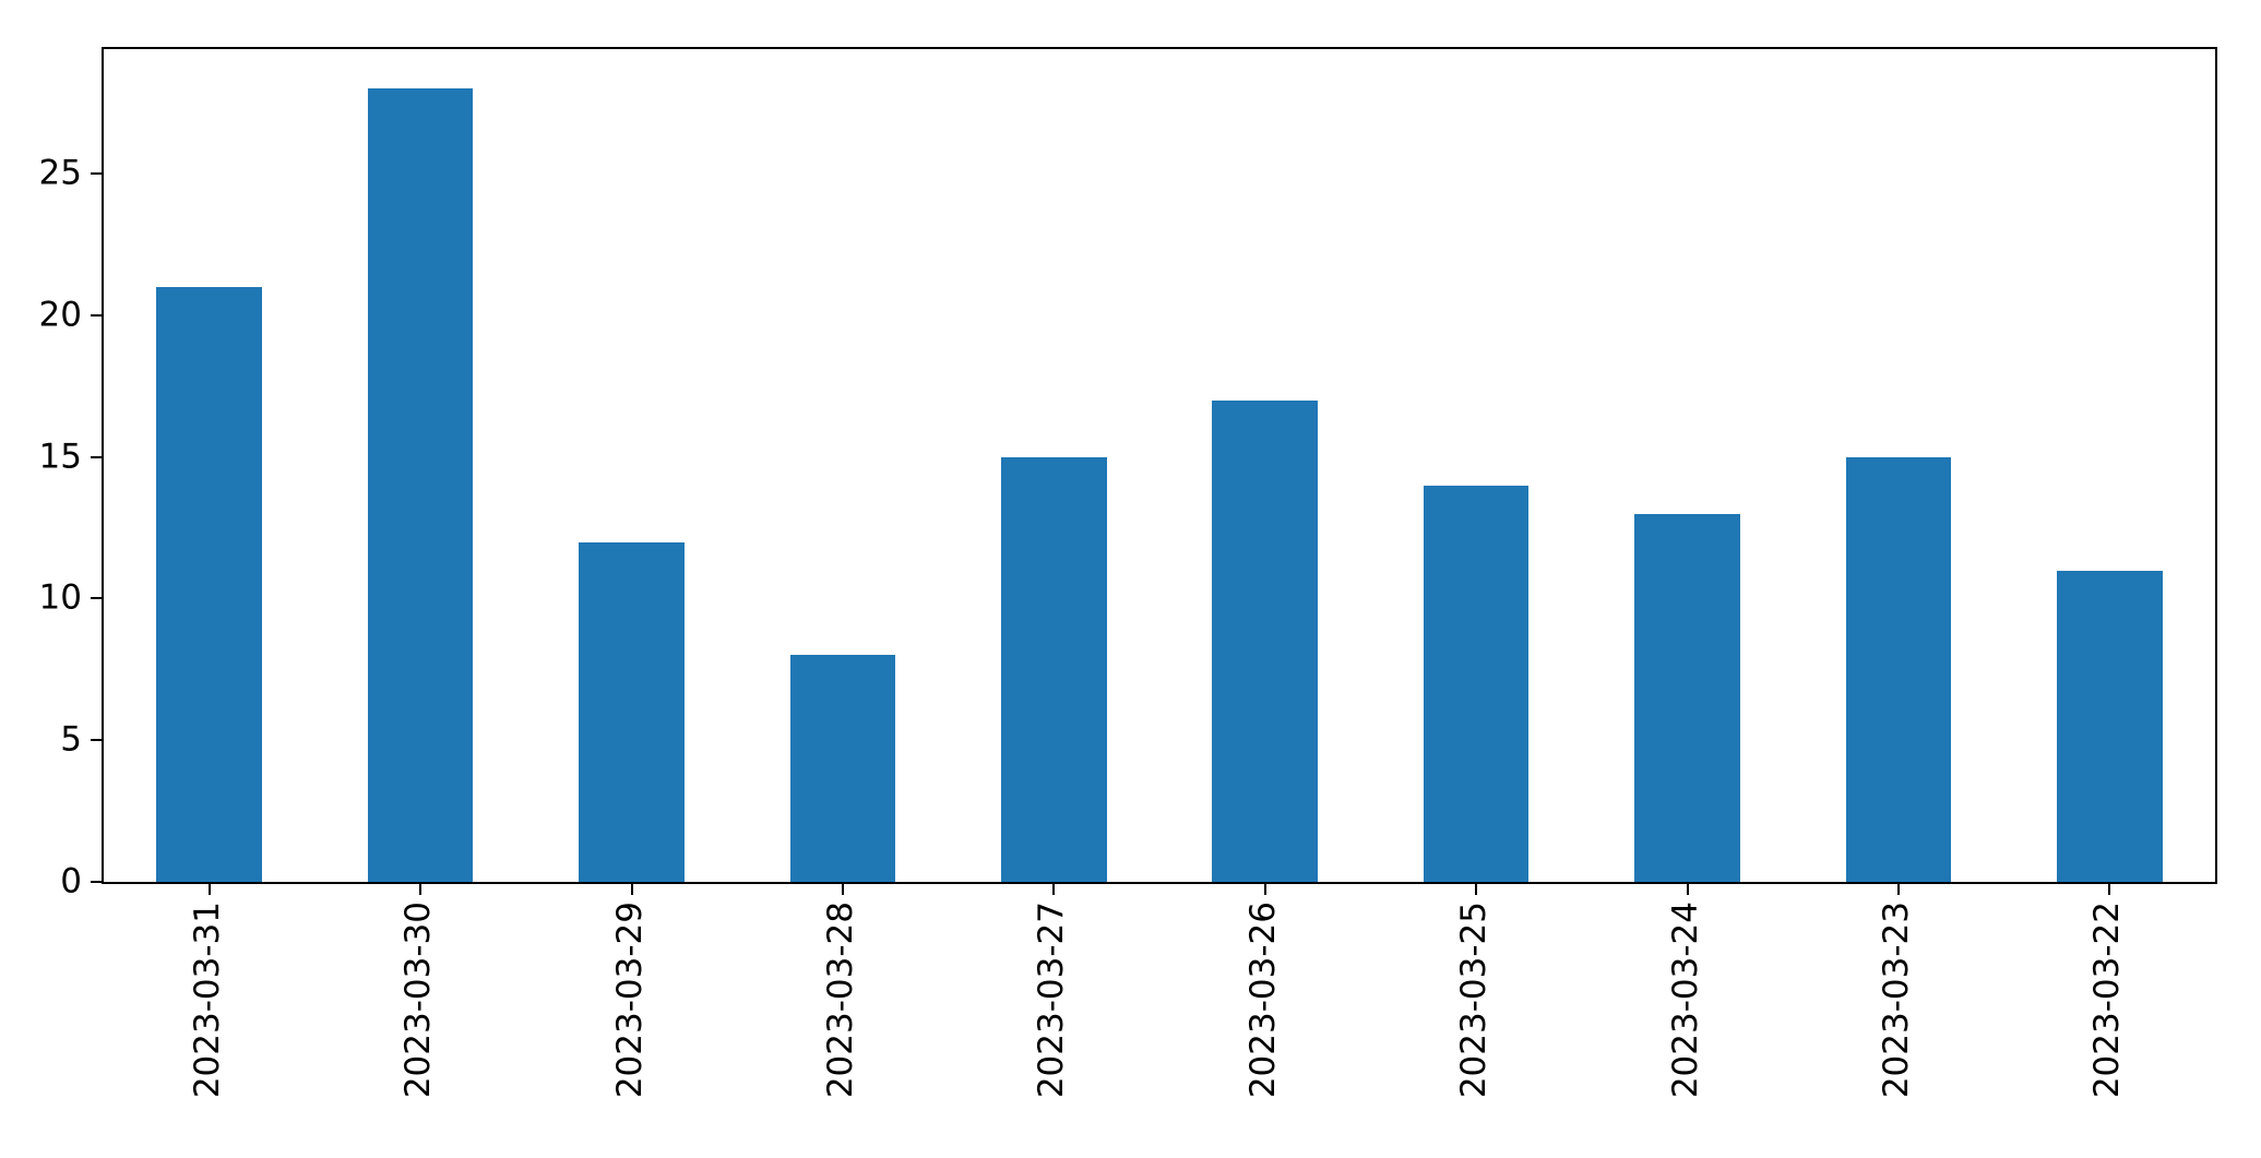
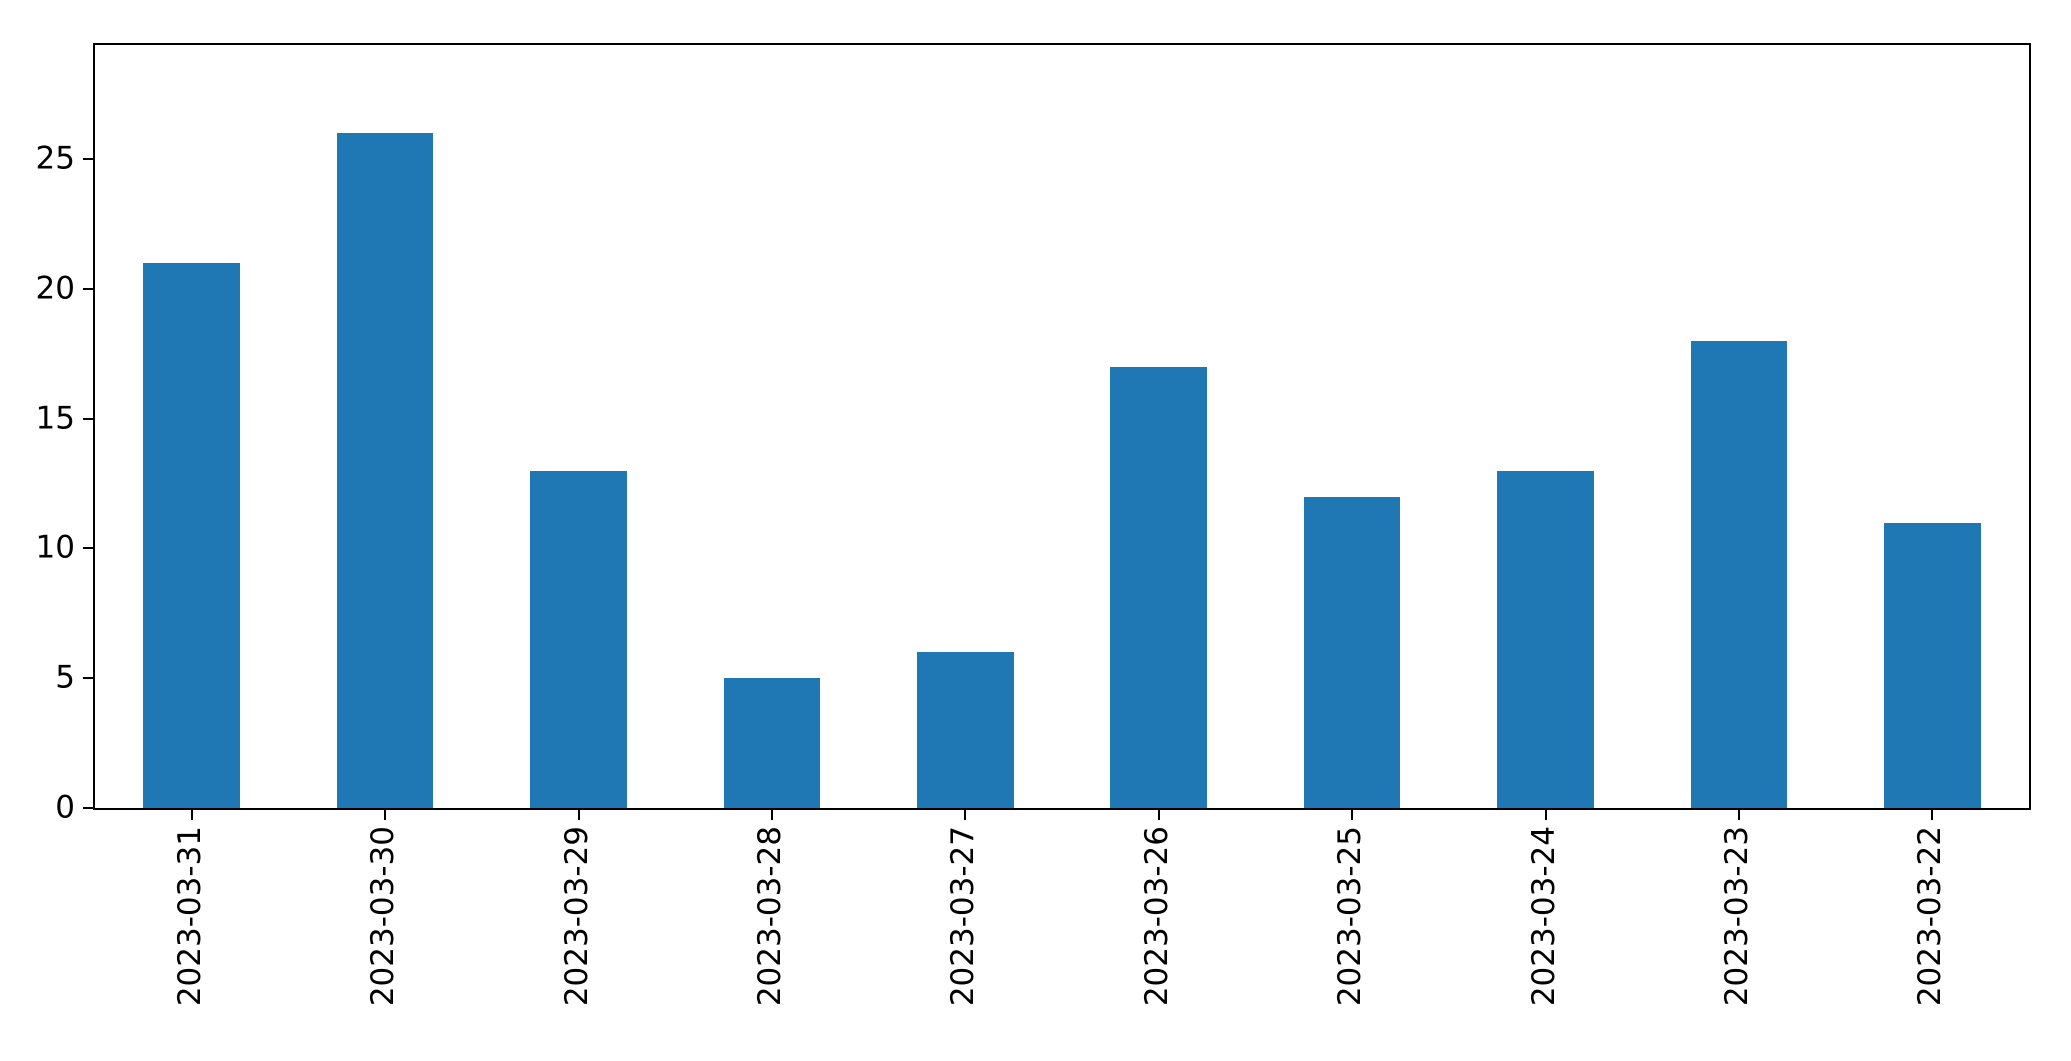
2023-03-30: 28 -> 26
2023-03-29: 12 -> 13
2023-03-28: 8 -> 5
2023-03-27: 15 -> 6
2023-03-25: 14 -> 12
2023-03-23: 15 -> 18
